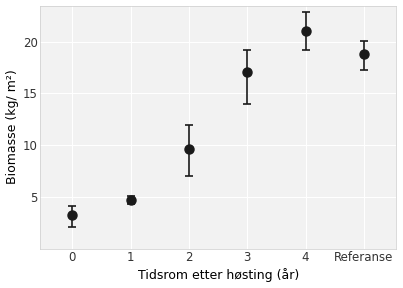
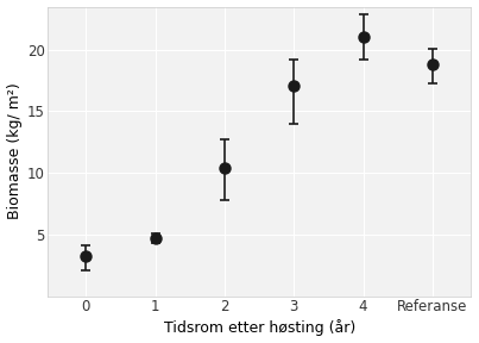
2: 9.6 -> 10.4
